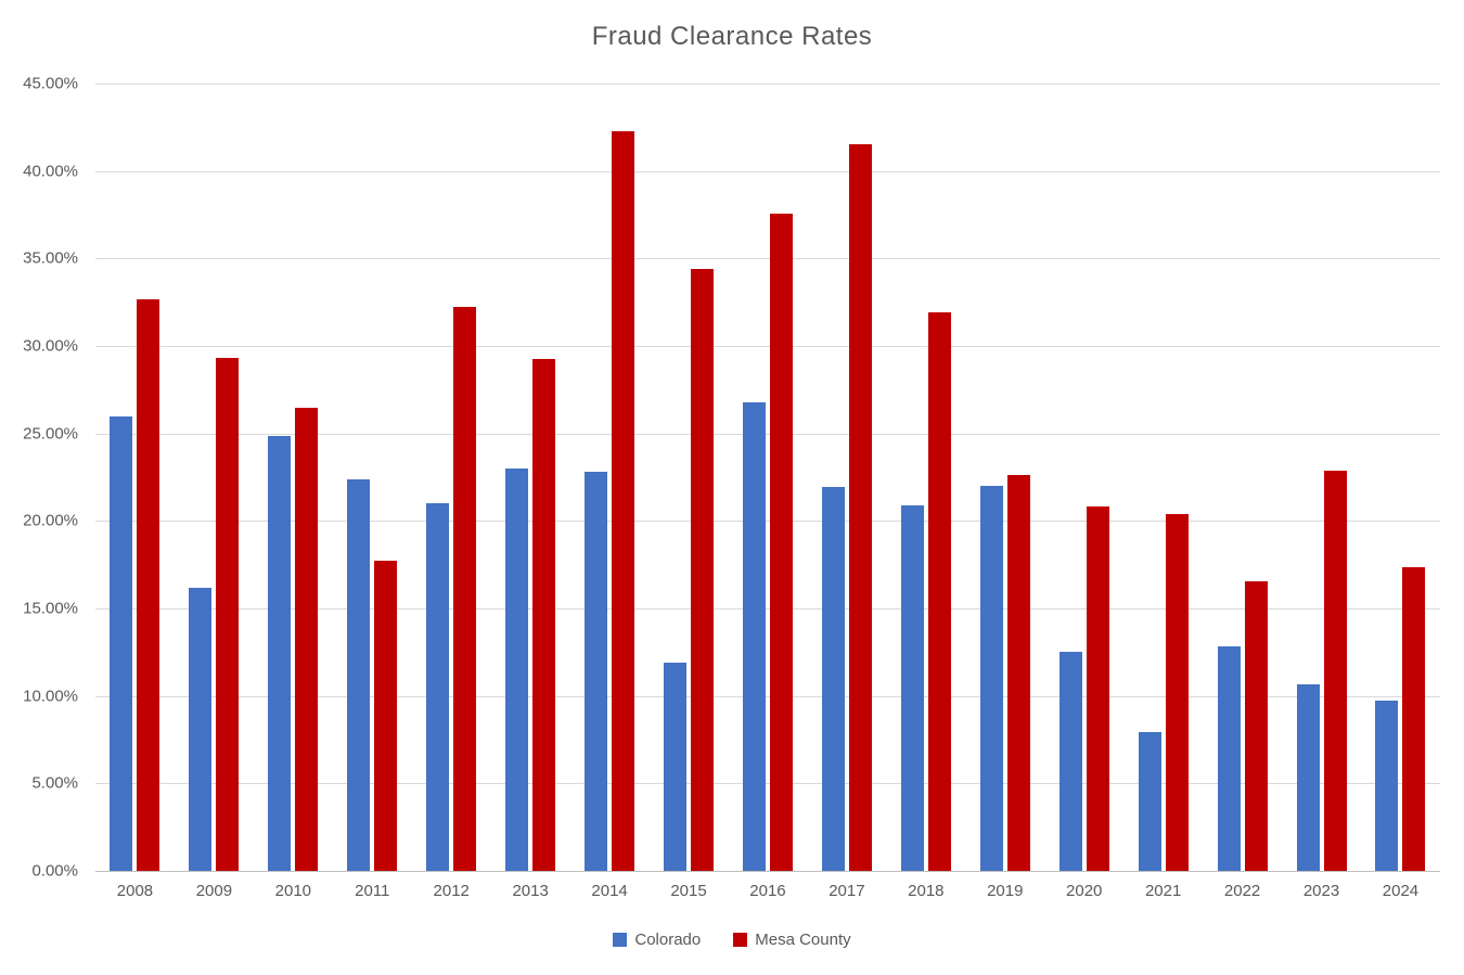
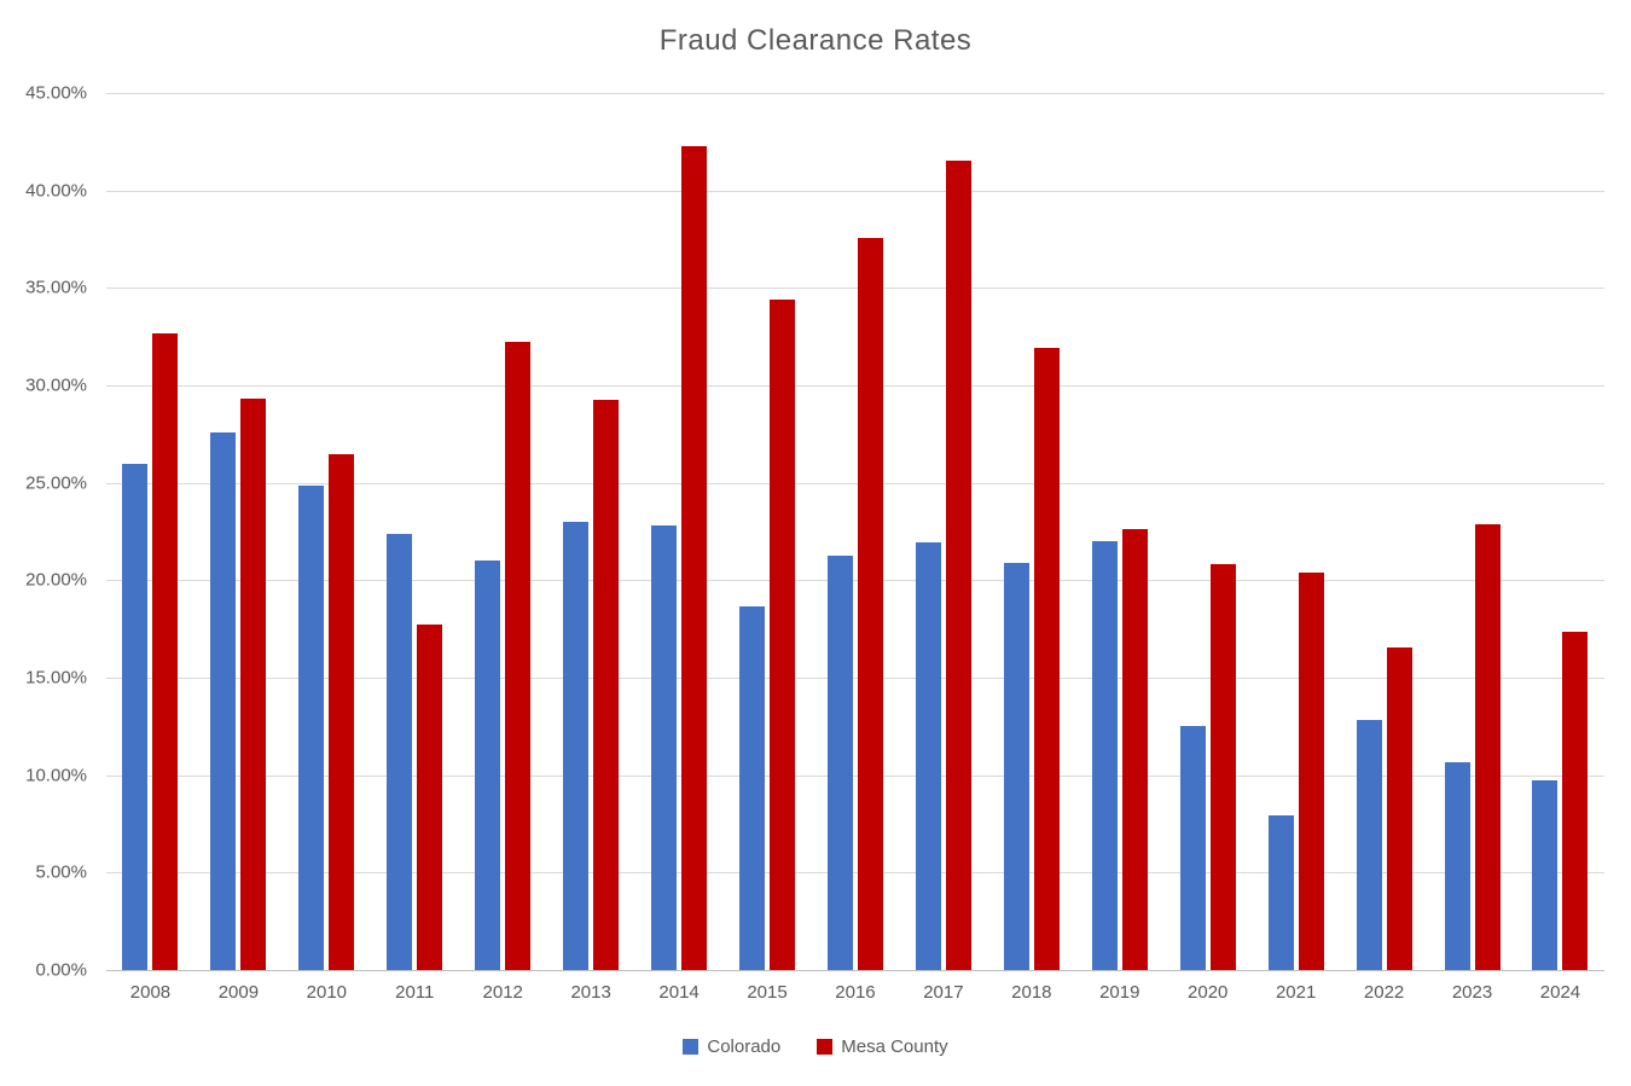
Colorado/2009: 16.2% -> 27.6%
Colorado/2015: 11.9% -> 18.6%
Colorado/2016: 26.8% -> 21.2%
